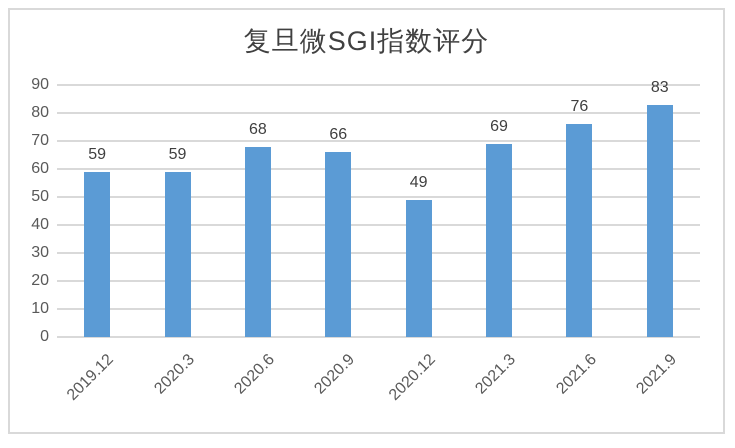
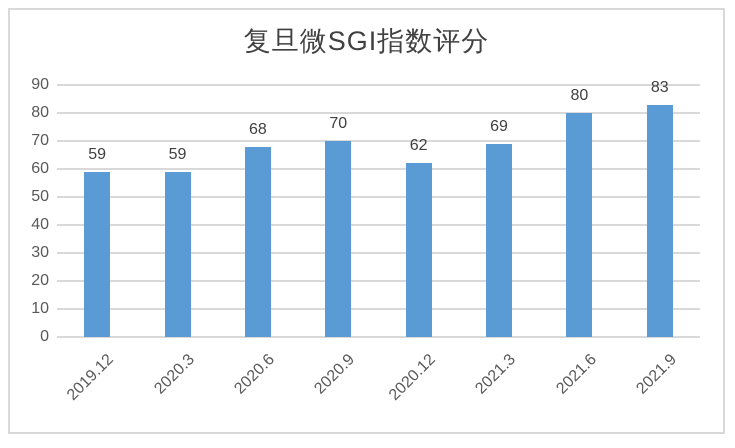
2020.9: 66 -> 70
2020.12: 49 -> 62
2021.6: 76 -> 80
